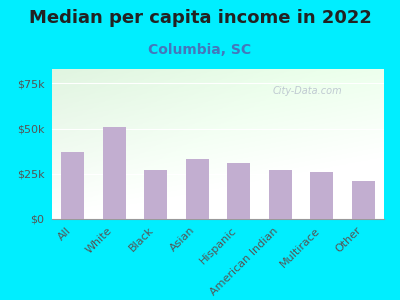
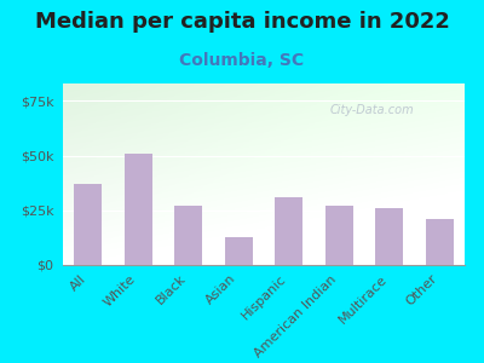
Asian: $33k -> $13k
